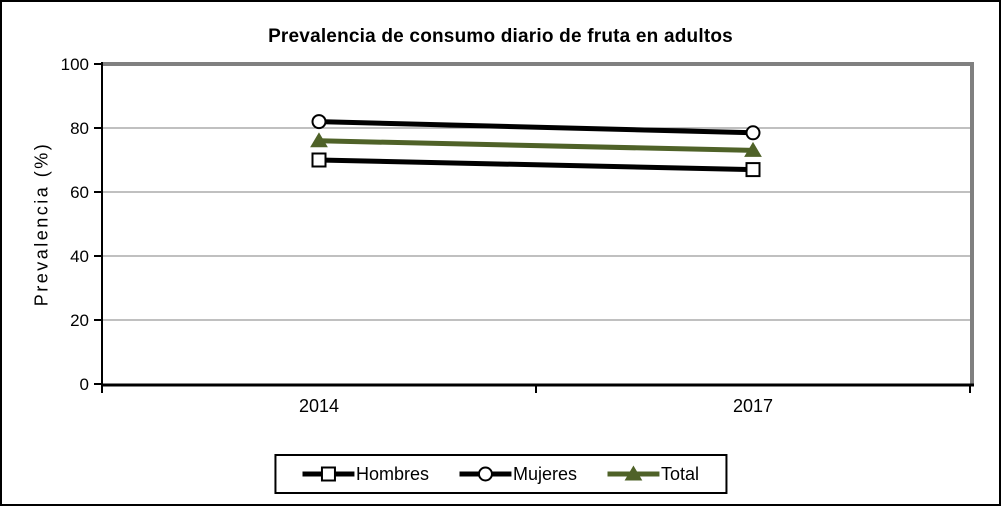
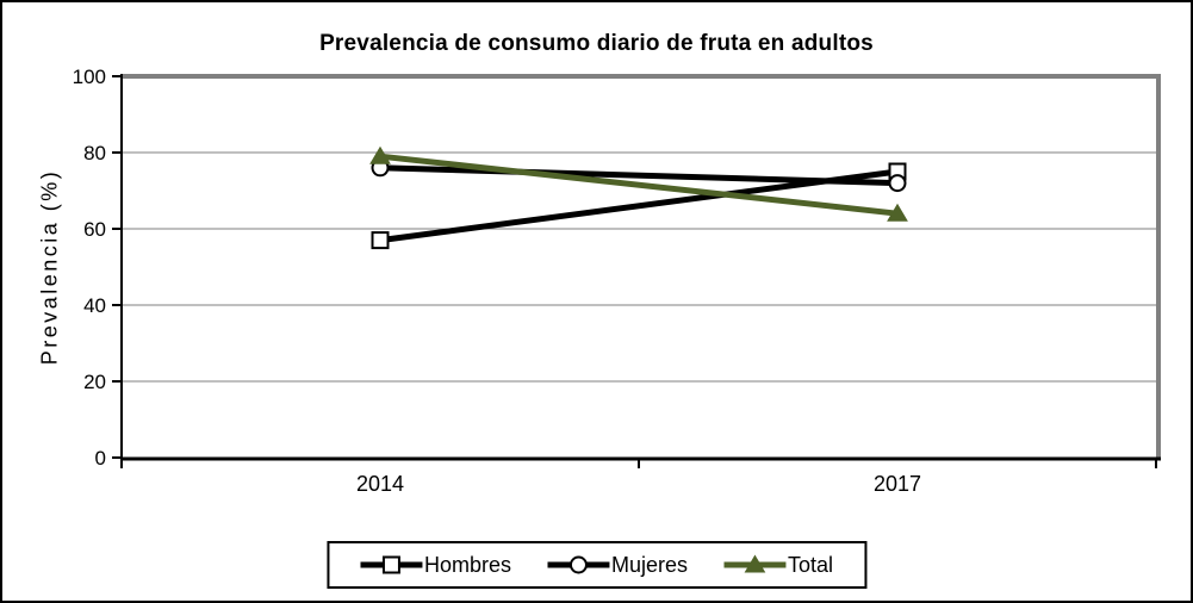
Hombres/2014: 70 -> 57
Mujeres/2014: 82 -> 76
Total/2014: 76 -> 79
Hombres/2017: 67 -> 75
Mujeres/2017: 78 -> 72
Total/2017: 73 -> 64
